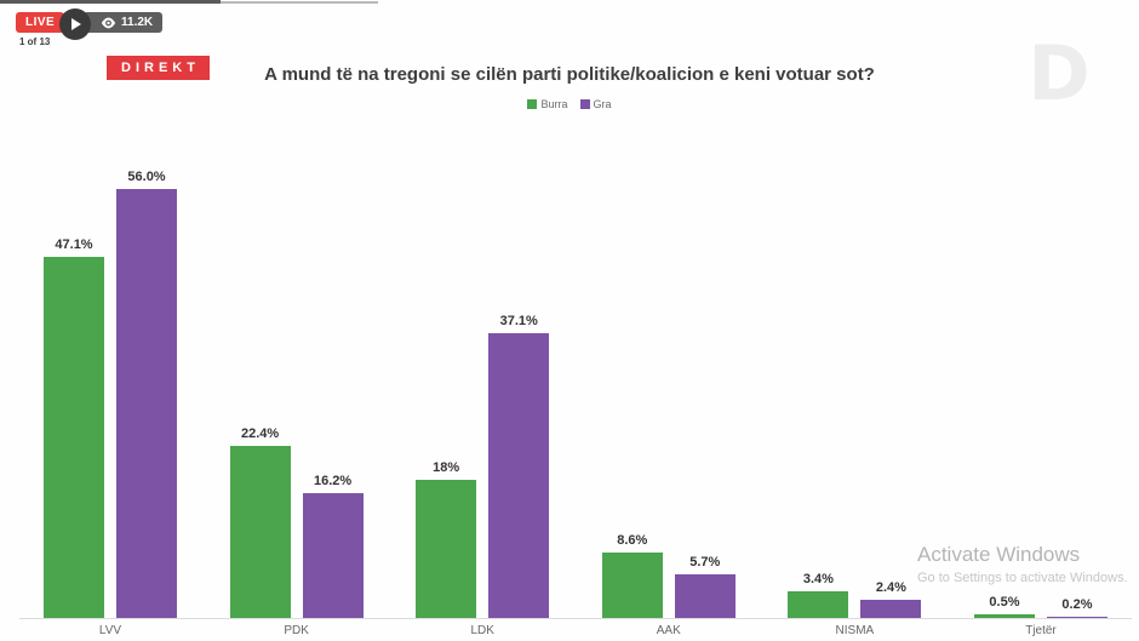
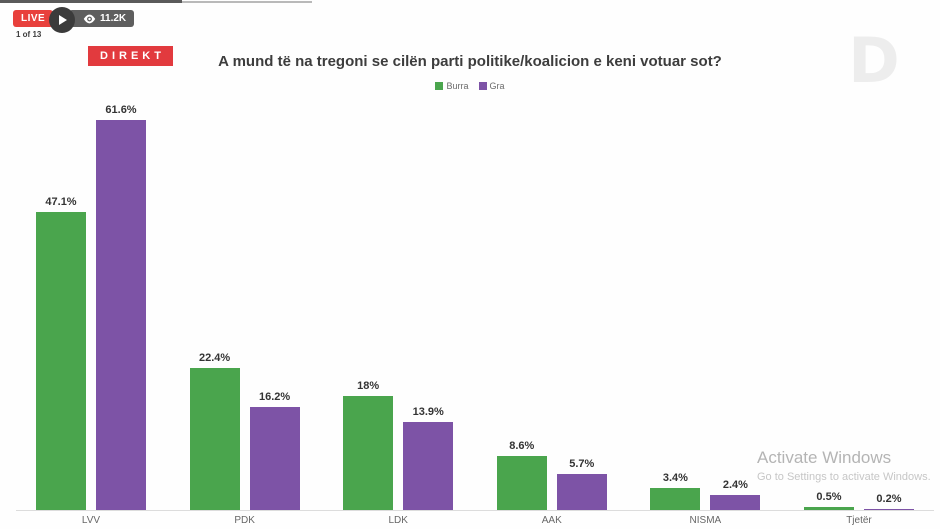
Gra/LVV: 56.0% -> 61.6%
Gra/LDK: 37.1% -> 13.9%
